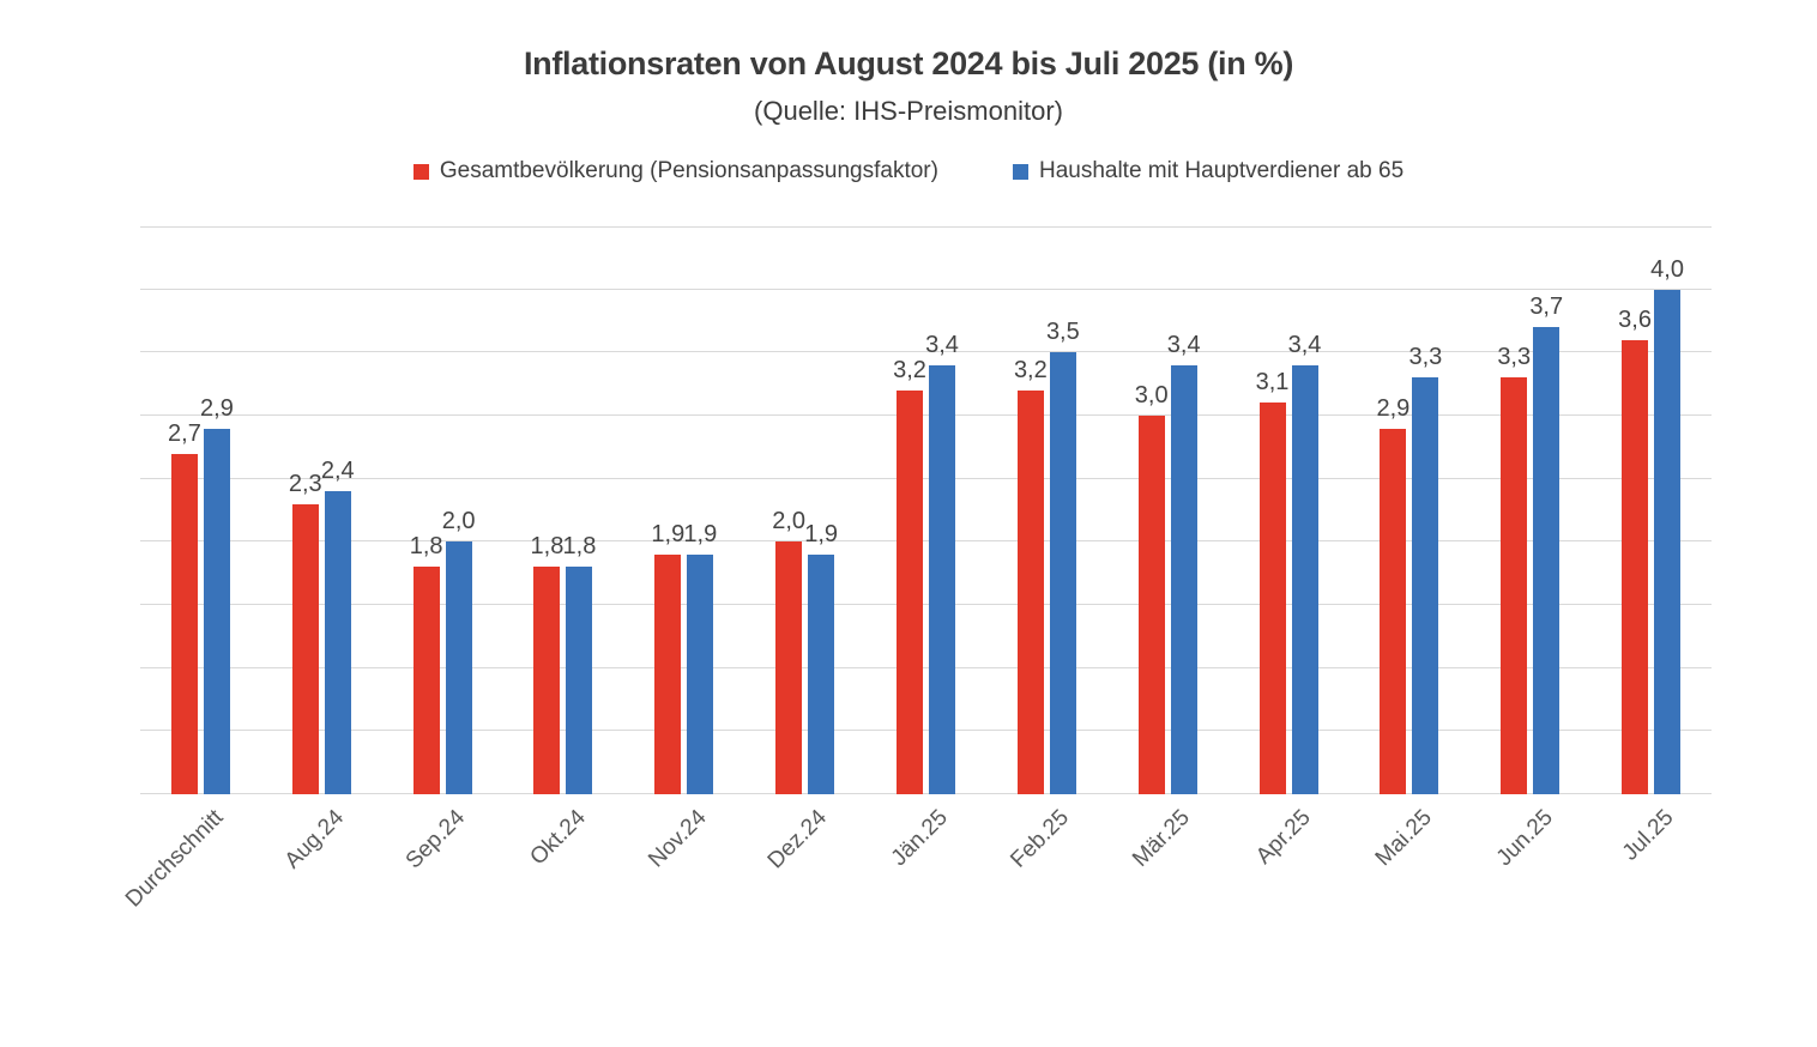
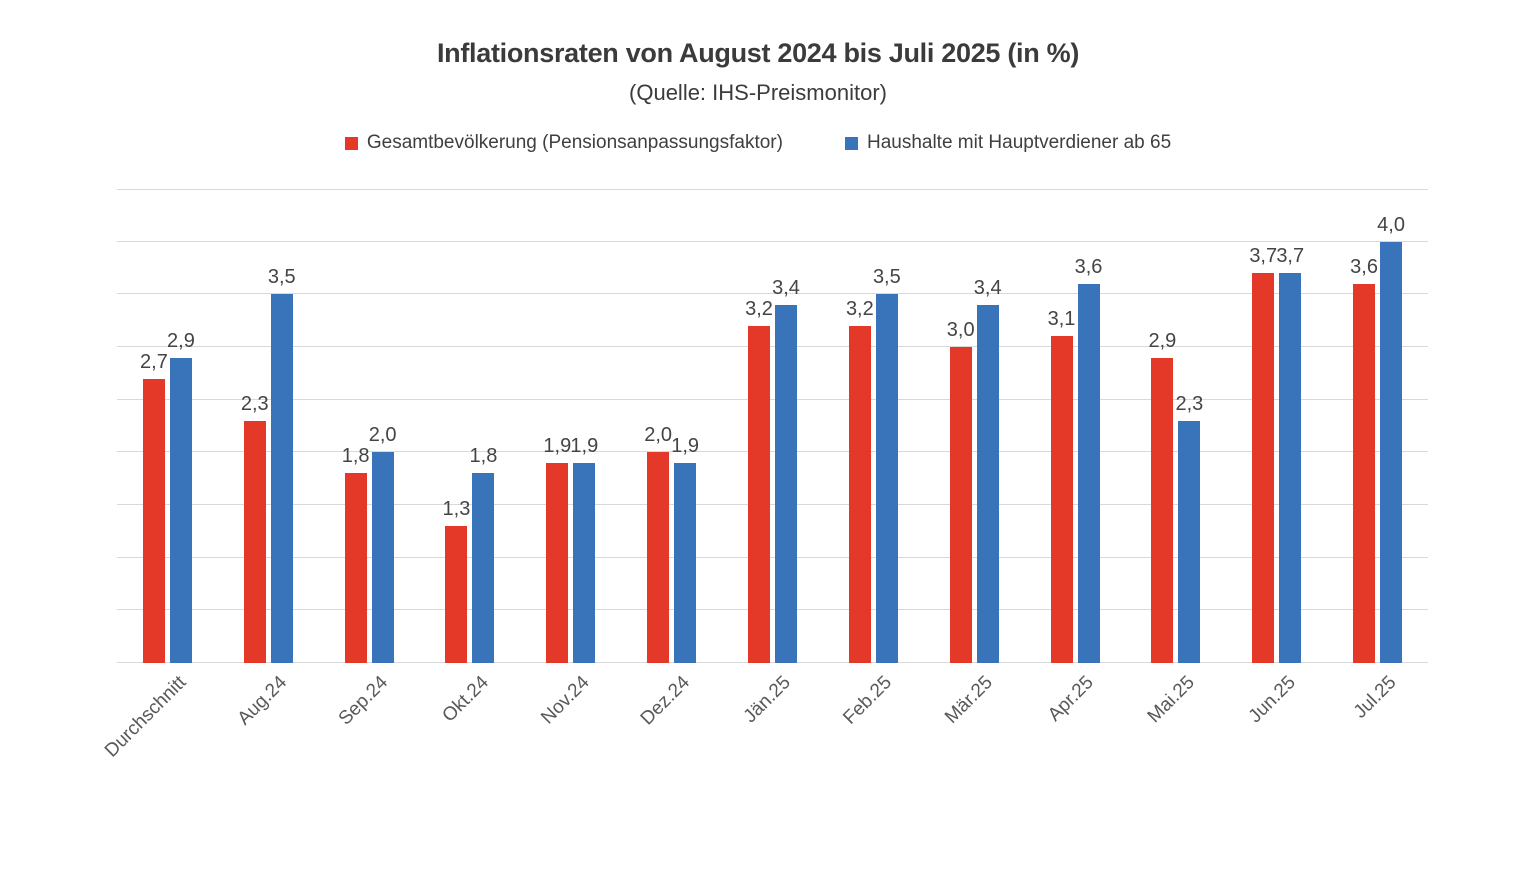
Haushalte mit Hauptverdiener ab 65/Aug.24: 2,4 -> 3,5
Gesamtbevölkerung (Pensionsanpassungsfaktor)/Okt.24: 1,8 -> 1,3
Haushalte mit Hauptverdiener ab 65/Apr.25: 3,4 -> 3,6
Haushalte mit Hauptverdiener ab 65/Mai.25: 3,3 -> 2,3
Gesamtbevölkerung (Pensionsanpassungsfaktor)/Jun.25: 3,3 -> 3,7
